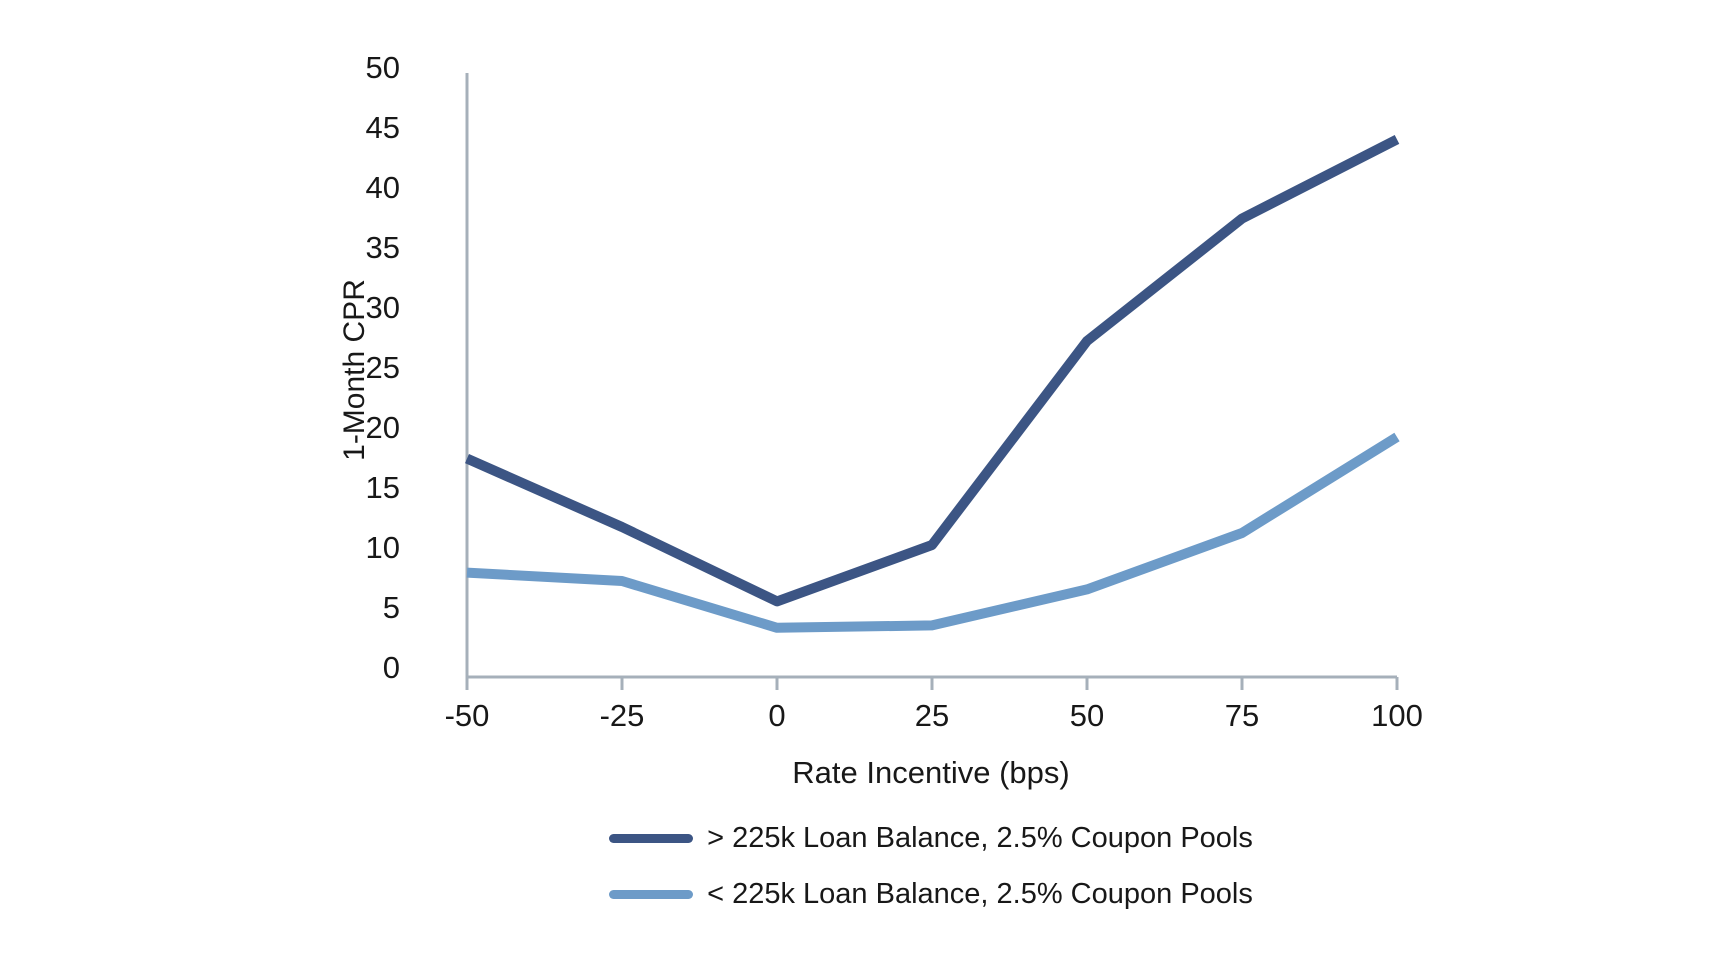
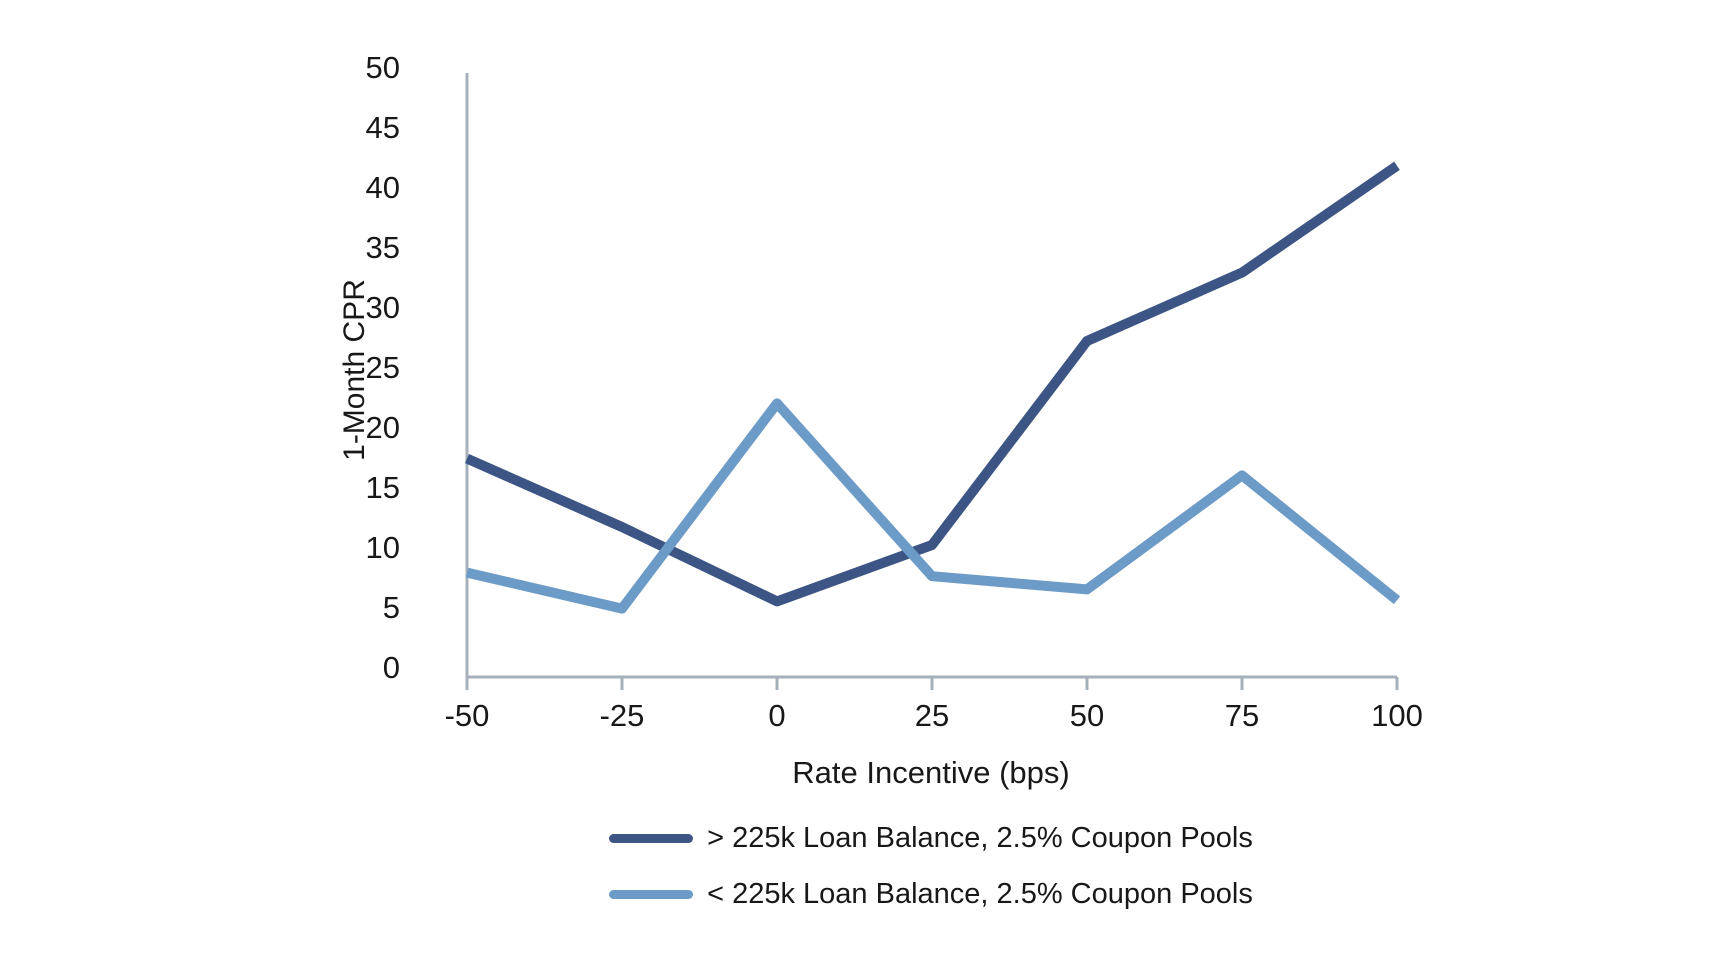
< 225k Loan Balance, 2.5% Coupon Pools/-25: 8.0 -> 5.7
< 225k Loan Balance, 2.5% Coupon Pools/0: 4.1 -> 22.8
< 225k Loan Balance, 2.5% Coupon Pools/25: 4.3 -> 8.4
> 225k Loan Balance, 2.5% Coupon Pools/75: 38.2 -> 33.7
< 225k Loan Balance, 2.5% Coupon Pools/75: 12.0 -> 16.8
> 225k Loan Balance, 2.5% Coupon Pools/100: 44.8 -> 42.6
< 225k Loan Balance, 2.5% Coupon Pools/100: 20.0 -> 6.4
